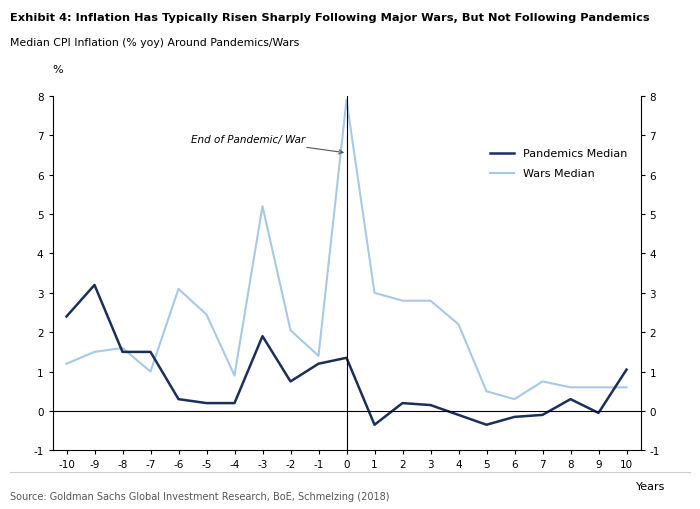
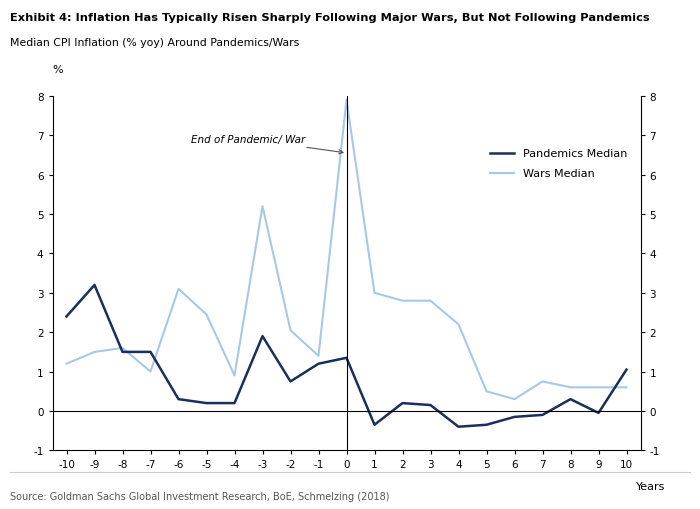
Pandemics Median/4: -0.10 -> -0.40
